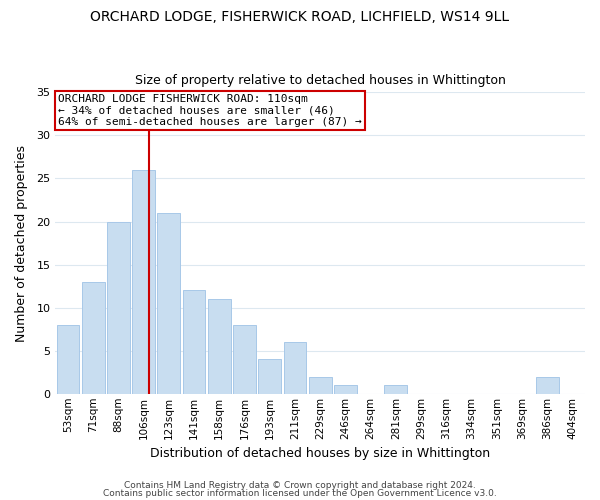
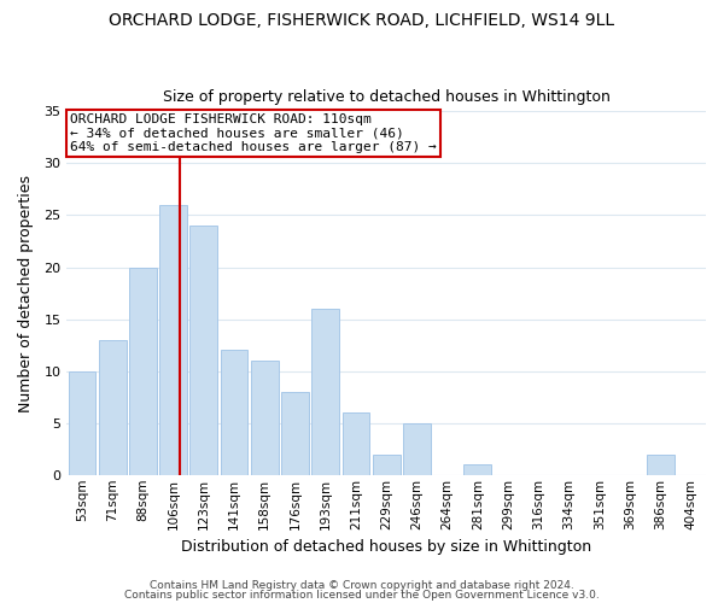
53sqm: 8 -> 10
123sqm: 21 -> 24
193sqm: 4 -> 16
246sqm: 1 -> 5
